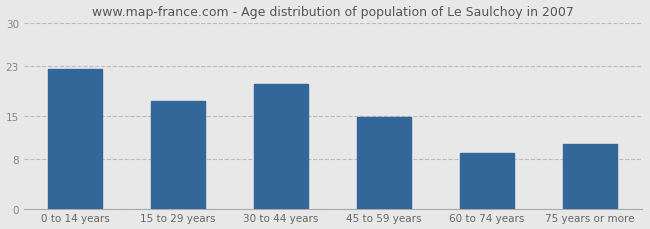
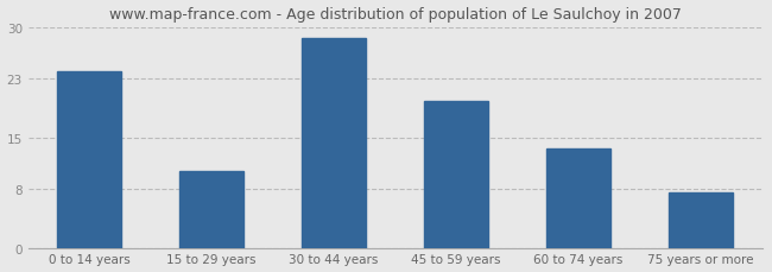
0 to 14 years: 22.6 -> 24.0
15 to 29 years: 17.4 -> 10.5
30 to 44 years: 20.2 -> 28.5
45 to 59 years: 14.8 -> 20.0
60 to 74 years: 9.0 -> 13.5
75 years or more: 10.4 -> 7.5
